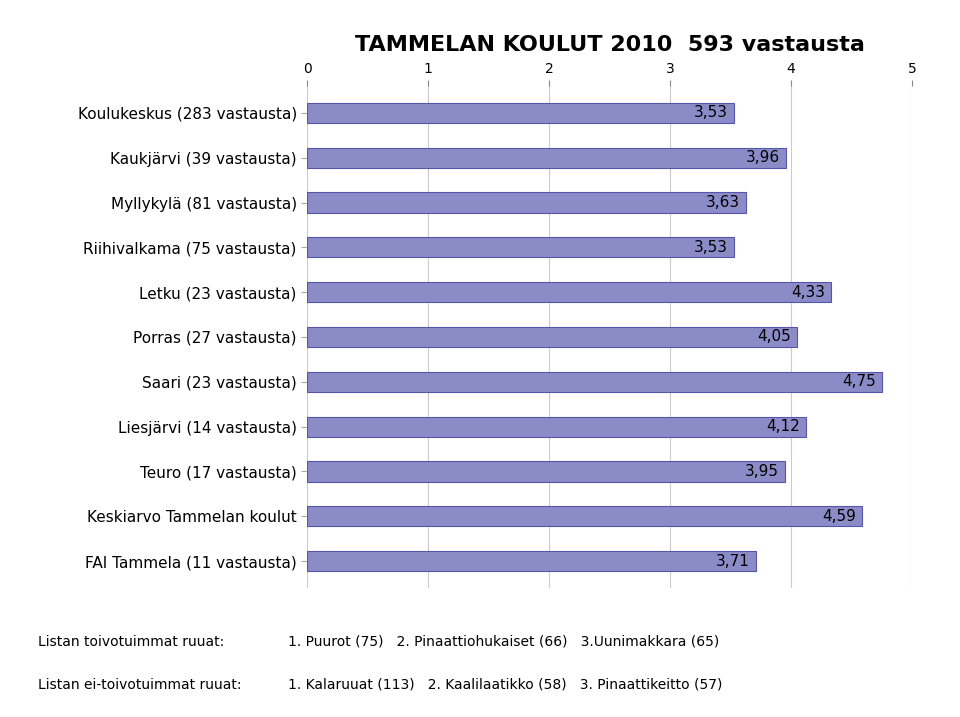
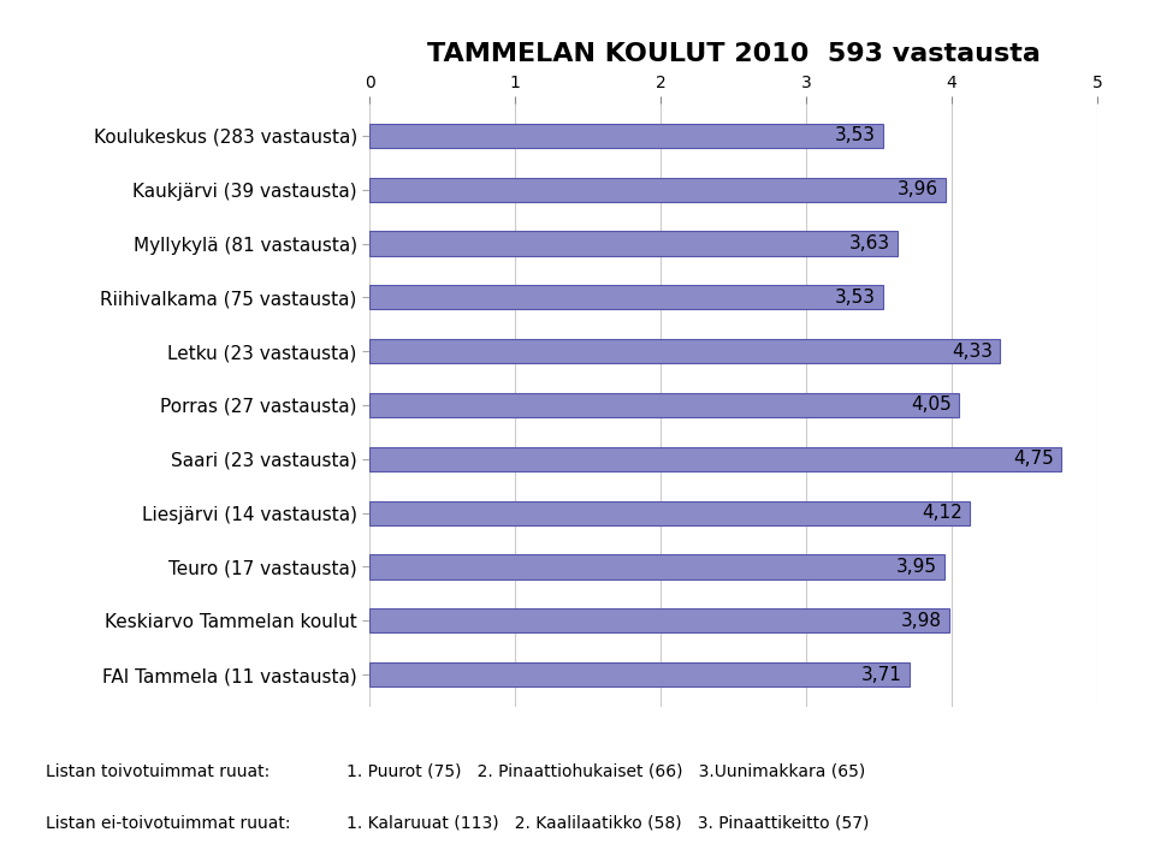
Keskiarvo Tammelan koulut: 4,59 -> 3,98
